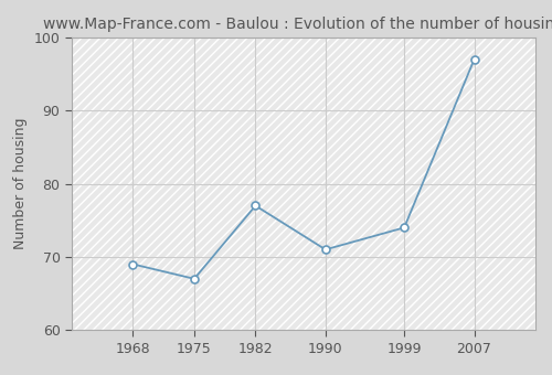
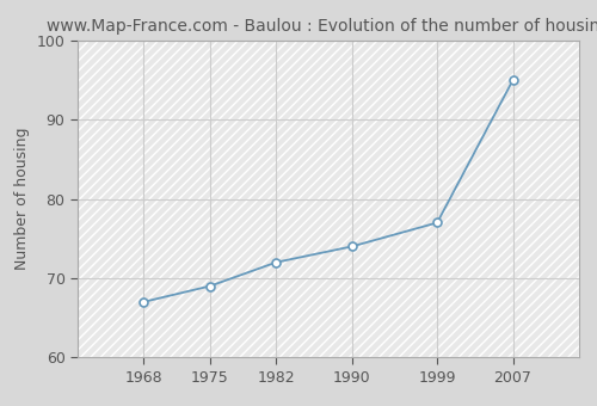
1968: 69 -> 67
1975: 67 -> 69
1982: 77 -> 72
1990: 71 -> 74
1999: 74 -> 77
2007: 97 -> 95
